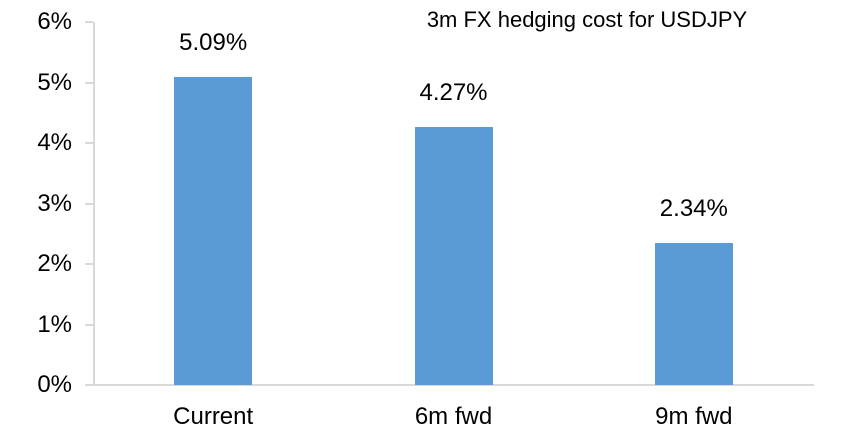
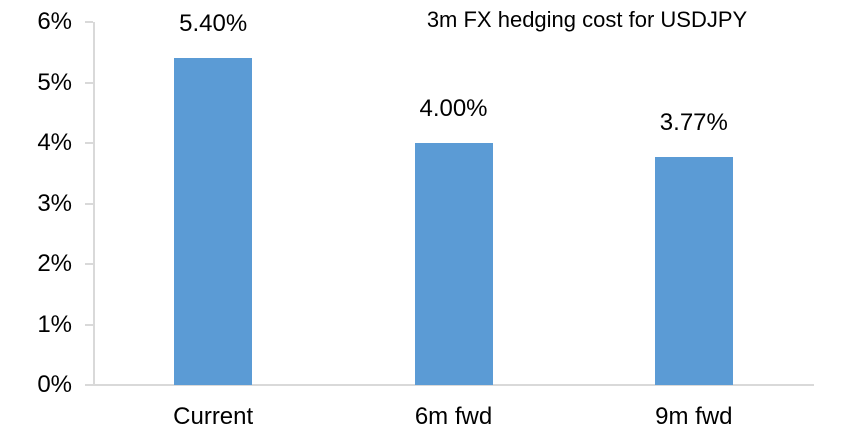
Current: 5.09% -> 5.40%
6m fwd: 4.27% -> 4.00%
9m fwd: 2.34% -> 3.77%
